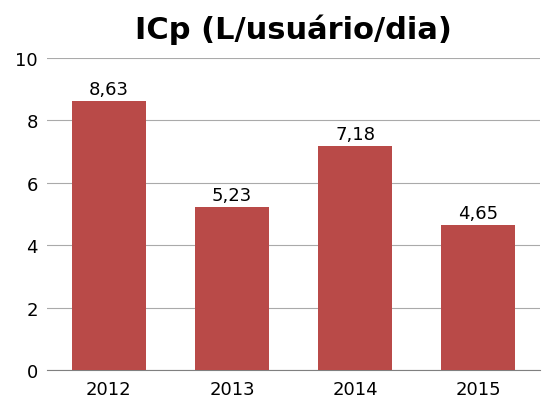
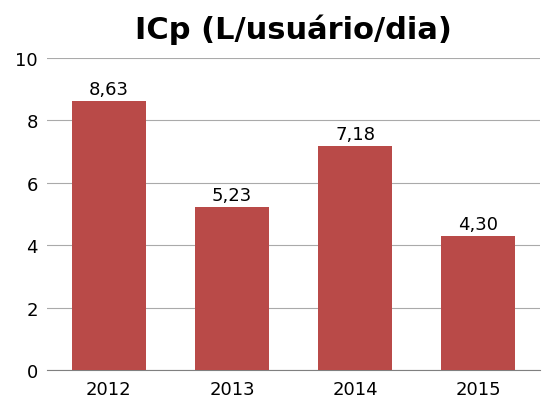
2015: 4,65 -> 4,30
